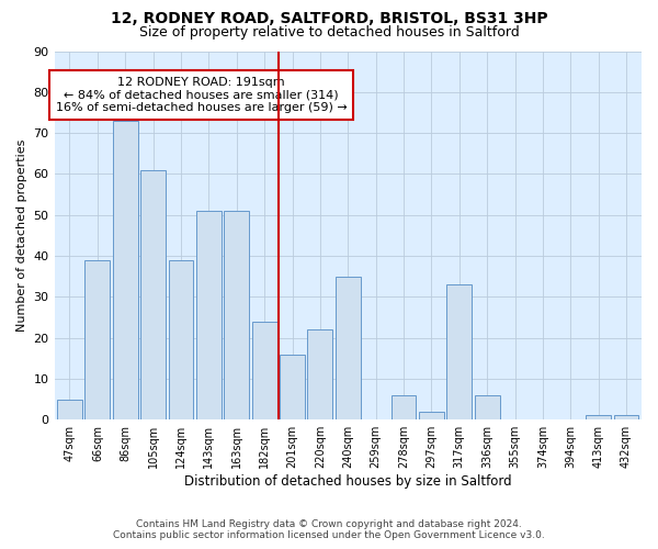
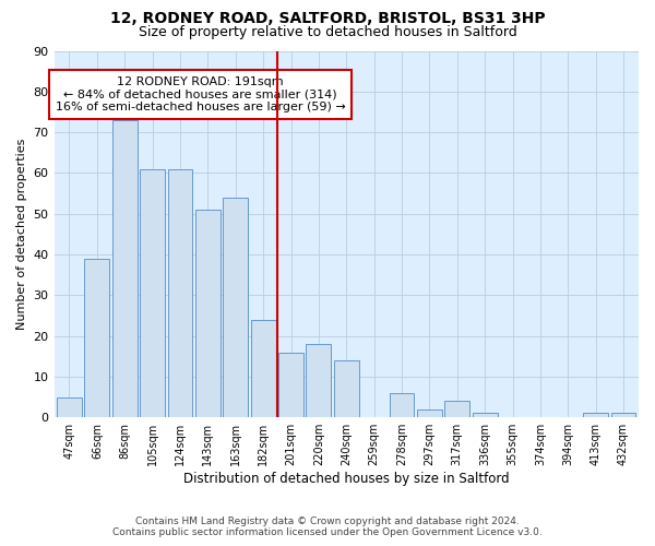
124sqm: 39 -> 61
163sqm: 51 -> 54
220sqm: 22 -> 18
240sqm: 35 -> 14
317sqm: 33 -> 4
336sqm: 6 -> 1
